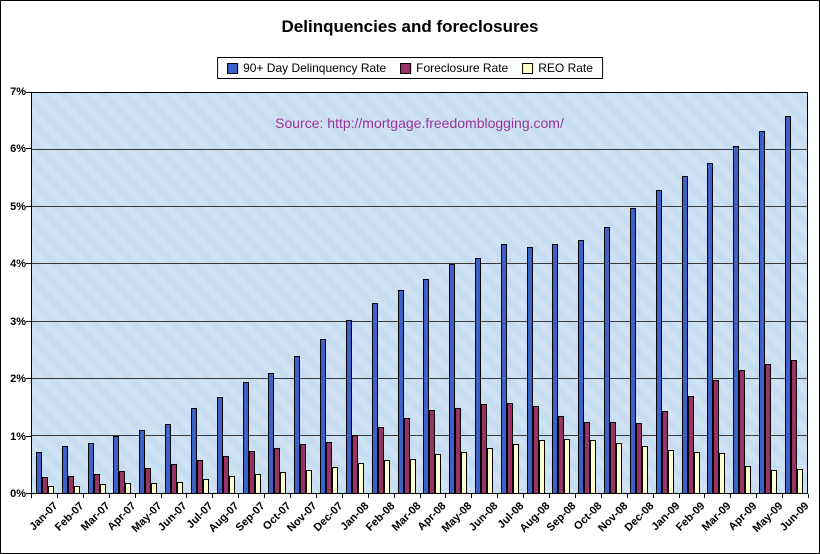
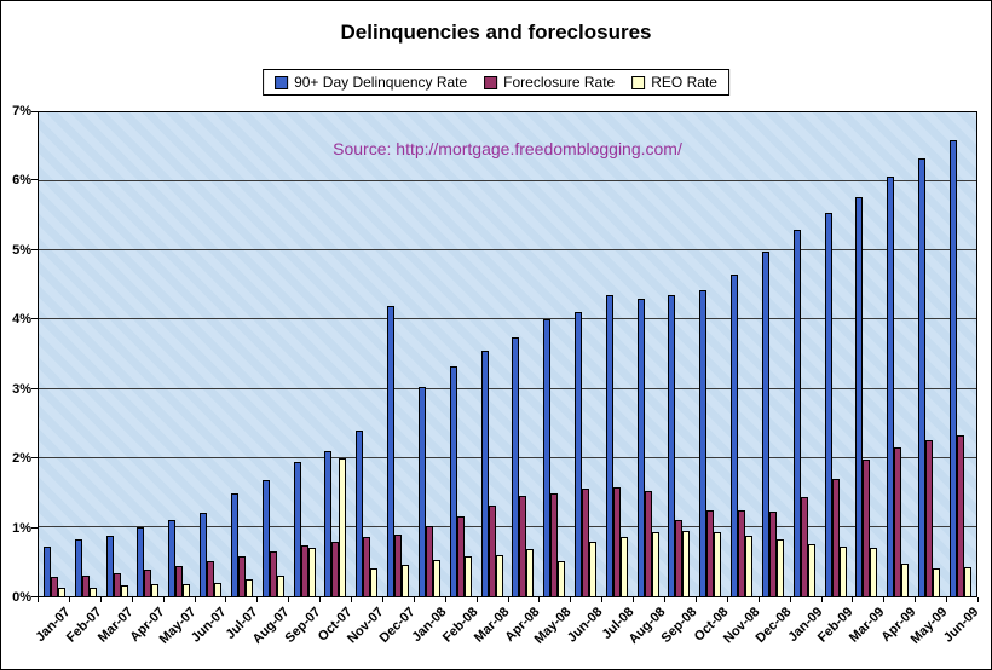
REO Rate/Sep-07: 0.3% -> 0.7%
REO Rate/Oct-07: 0.4% -> 2.0%
90+ Day Delinquency Rate/Dec-07: 2.7% -> 4.2%
REO Rate/May-08: 0.7% -> 0.5%
Foreclosure Rate/Sep-08: 1.4% -> 1.1%
